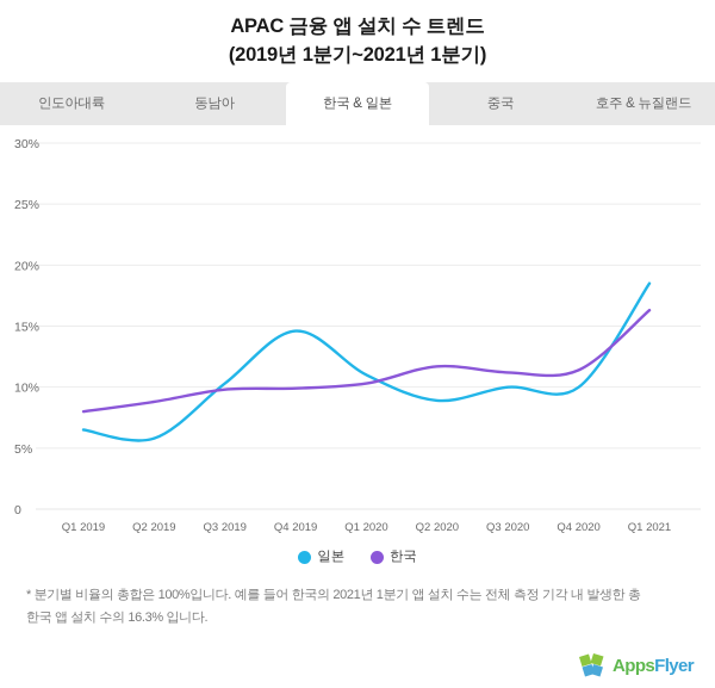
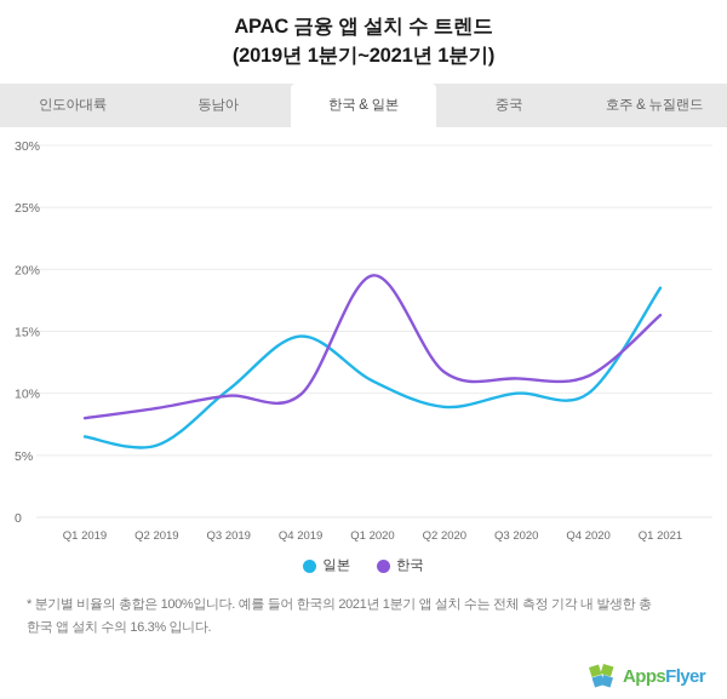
한국/Q1 2020: 10.3% -> 19.5%
